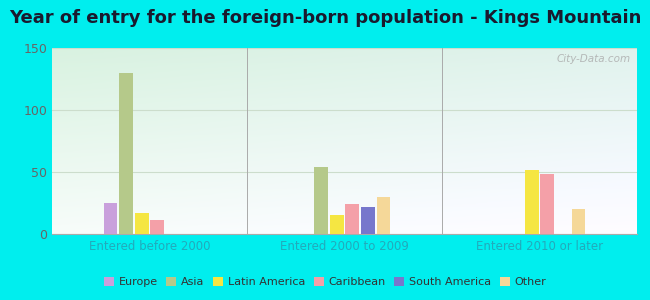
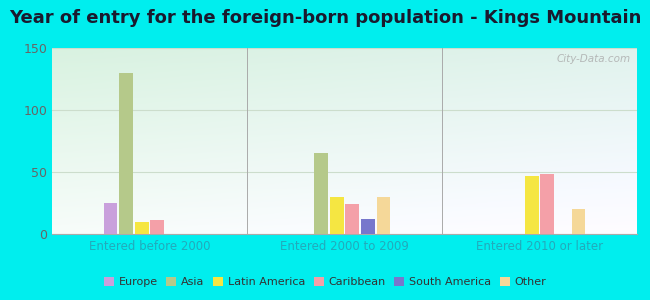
Latin America/Entered before 2000: 17 -> 10
Asia/Entered 2000 to 2009: 54 -> 65
Latin America/Entered 2000 to 2009: 15 -> 30
South America/Entered 2000 to 2009: 22 -> 12
Latin America/Entered 2010 or later: 52 -> 47
